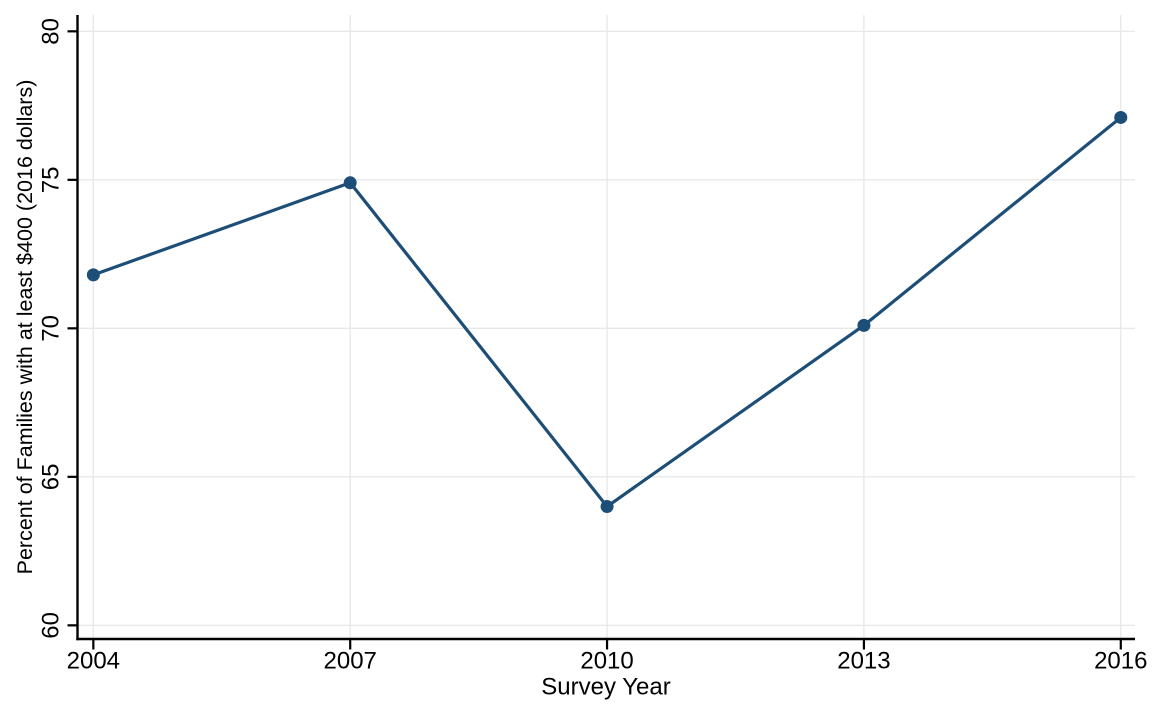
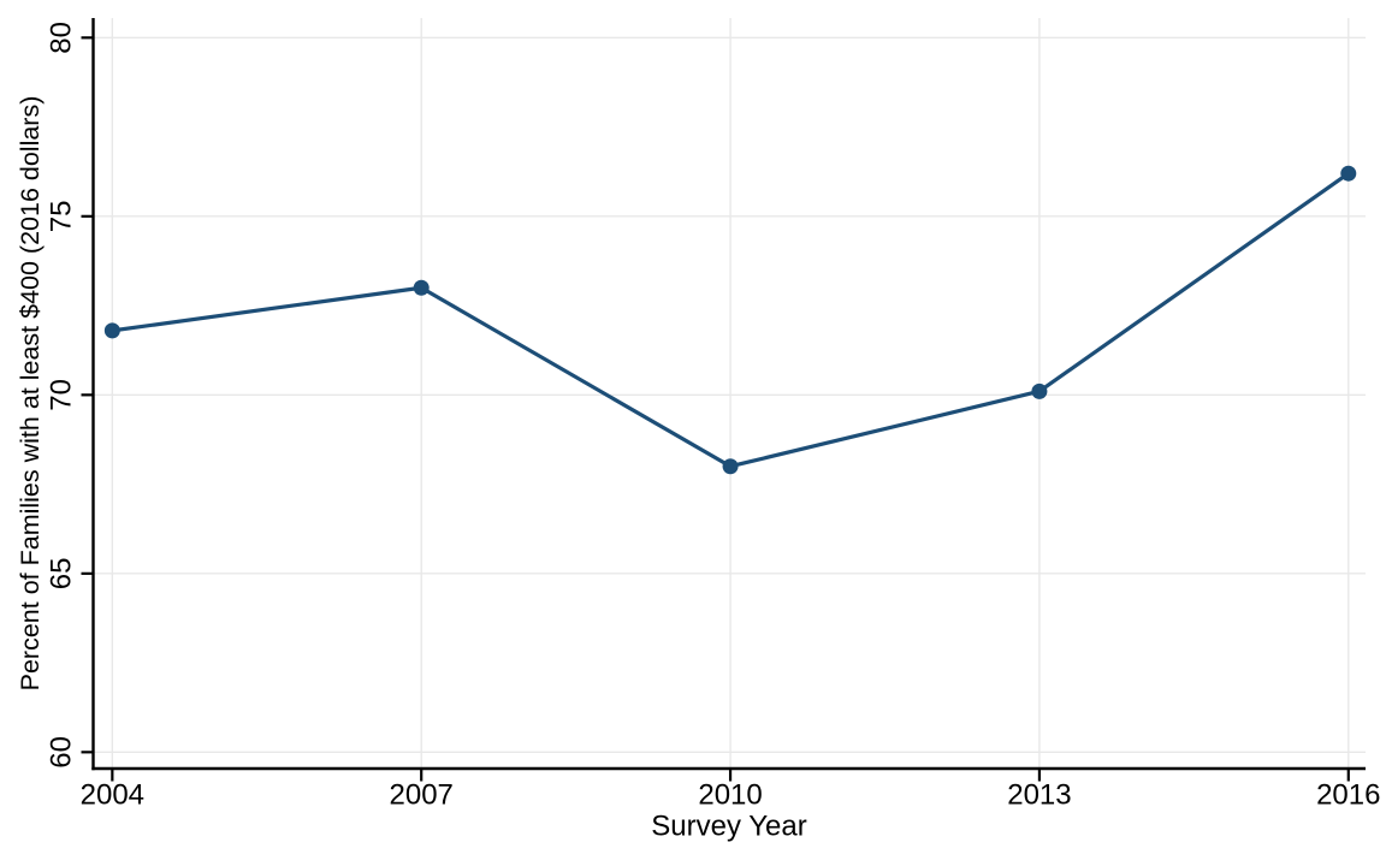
2007: 74.9 -> 73.0
2010: 64.0 -> 68.0
2016: 77.1 -> 76.2
